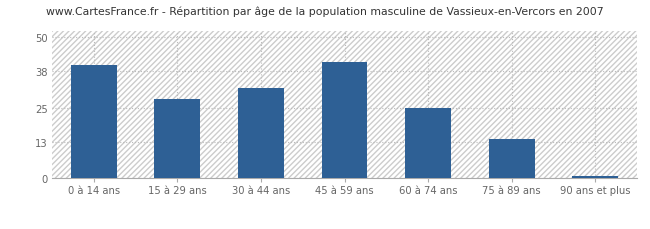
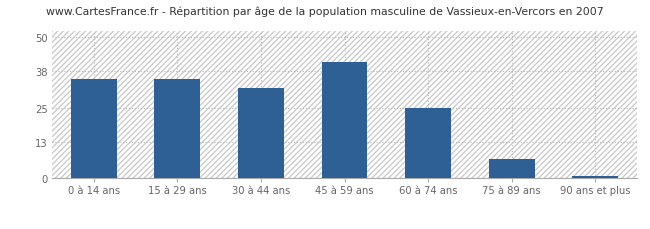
0 à 14 ans: 40 -> 35
15 à 29 ans: 28 -> 35
75 à 89 ans: 14 -> 7
